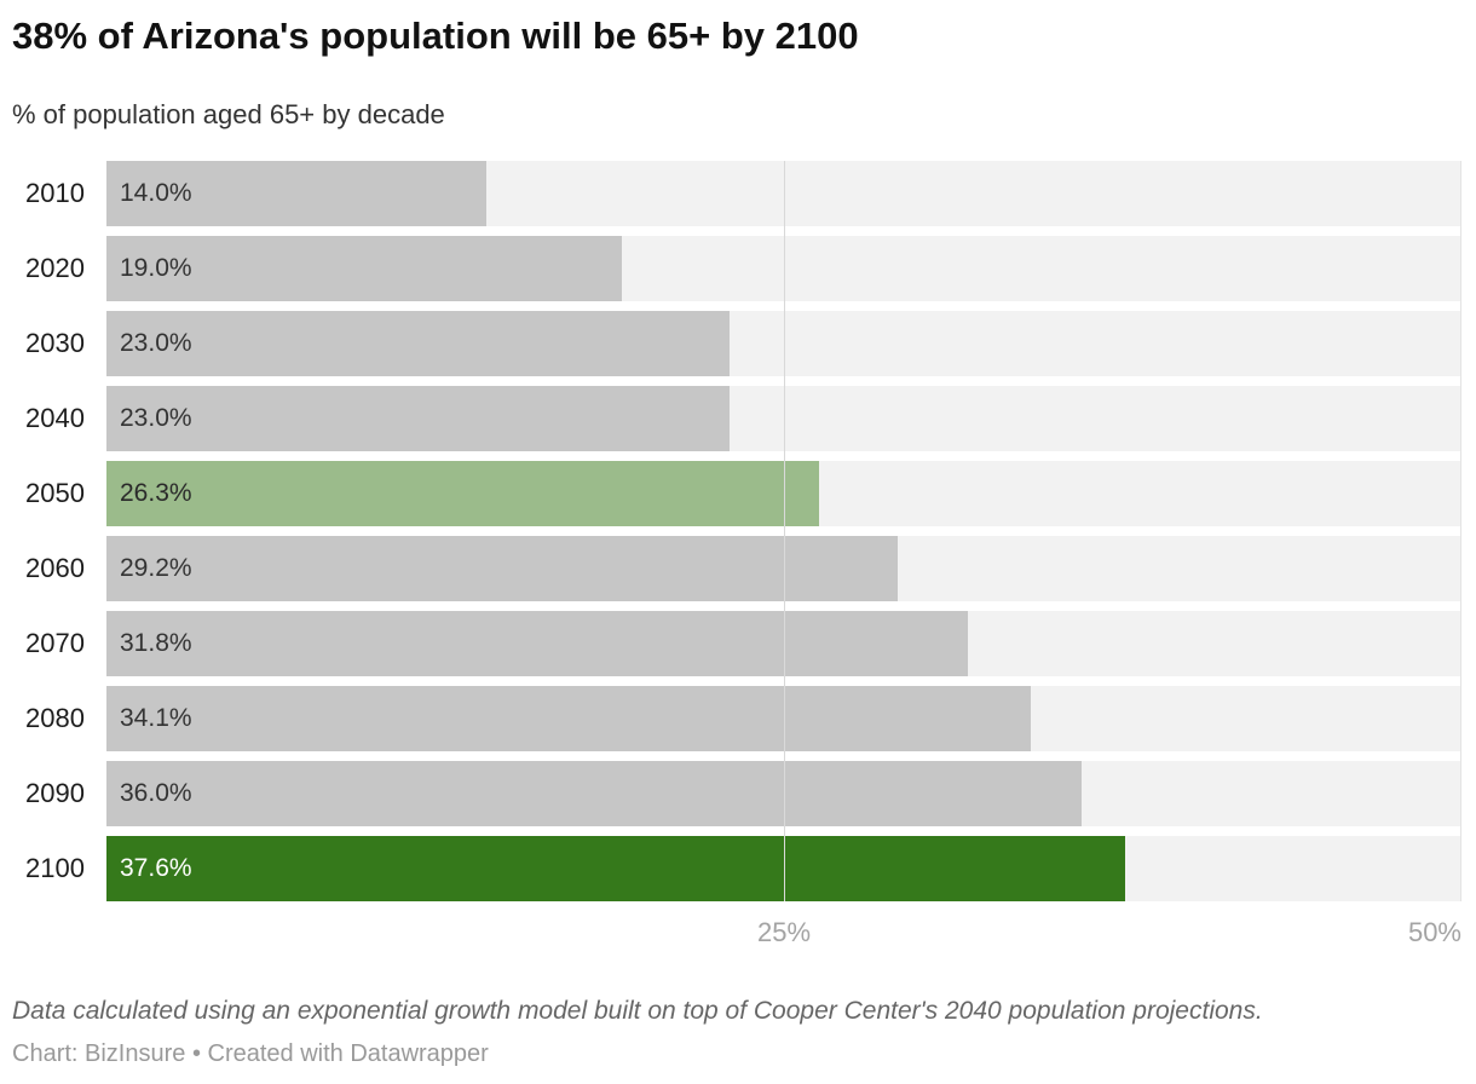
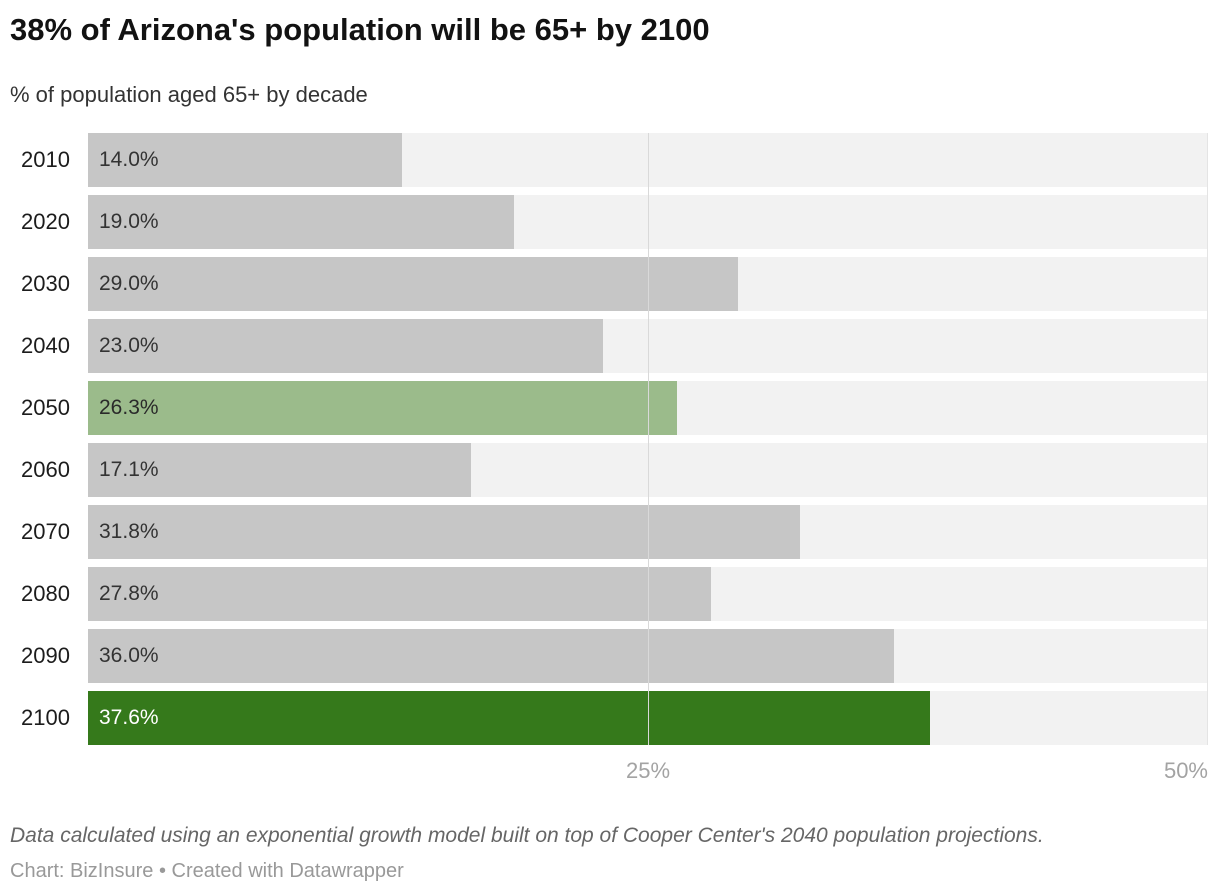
2030: 23.0% -> 29.0%
2060: 29.2% -> 17.1%
2080: 34.1% -> 27.8%
